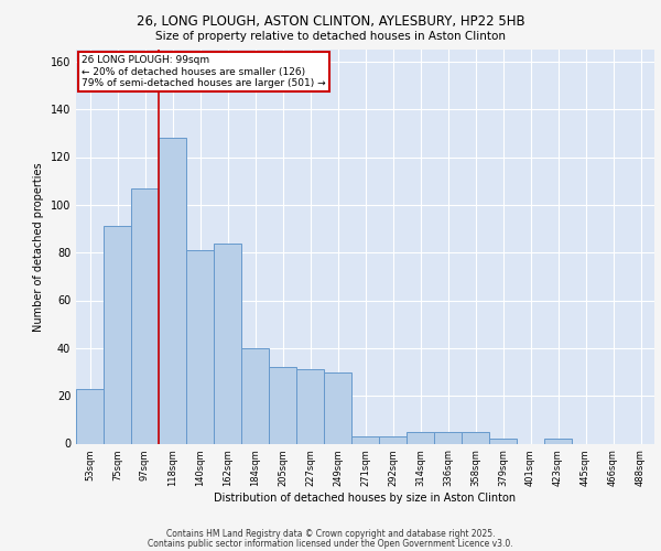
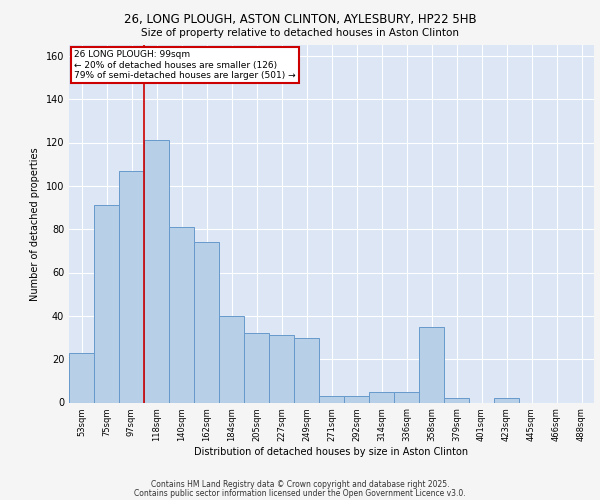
118sqm: 128 -> 121
162sqm: 84 -> 74
358sqm: 5 -> 35
